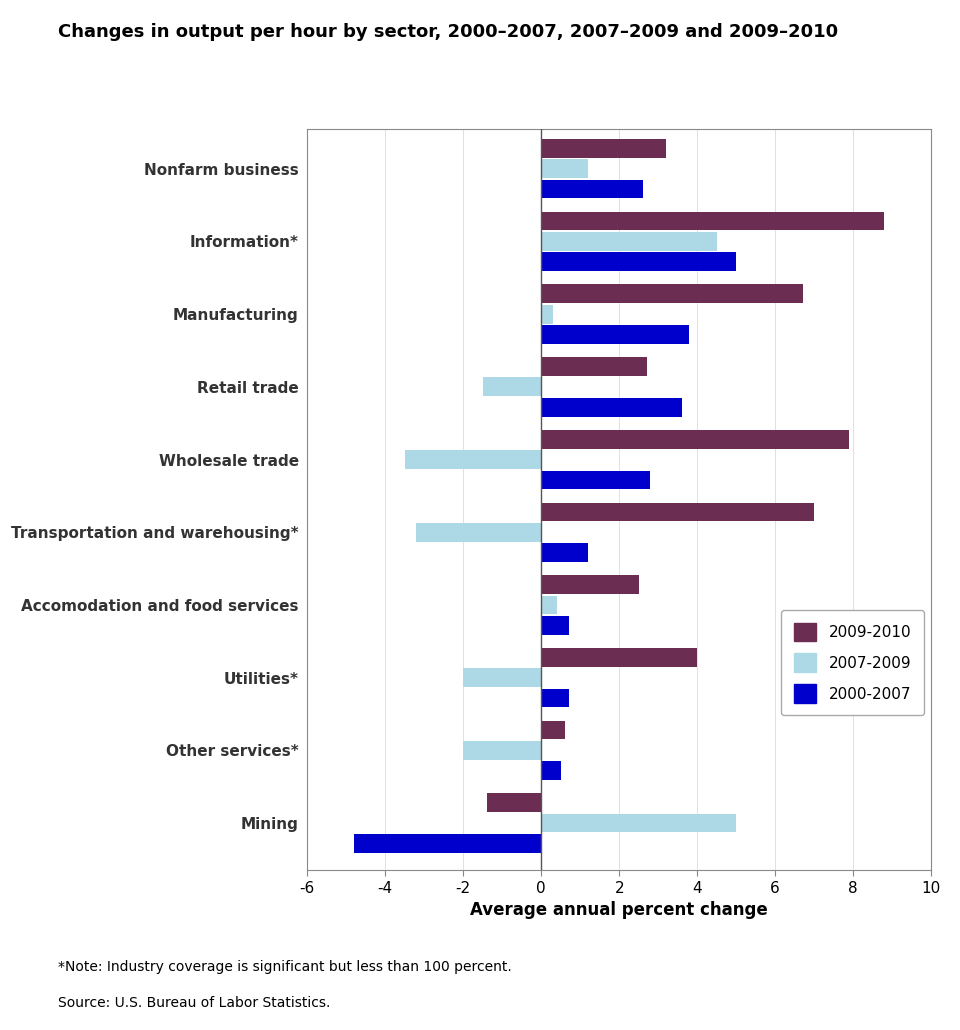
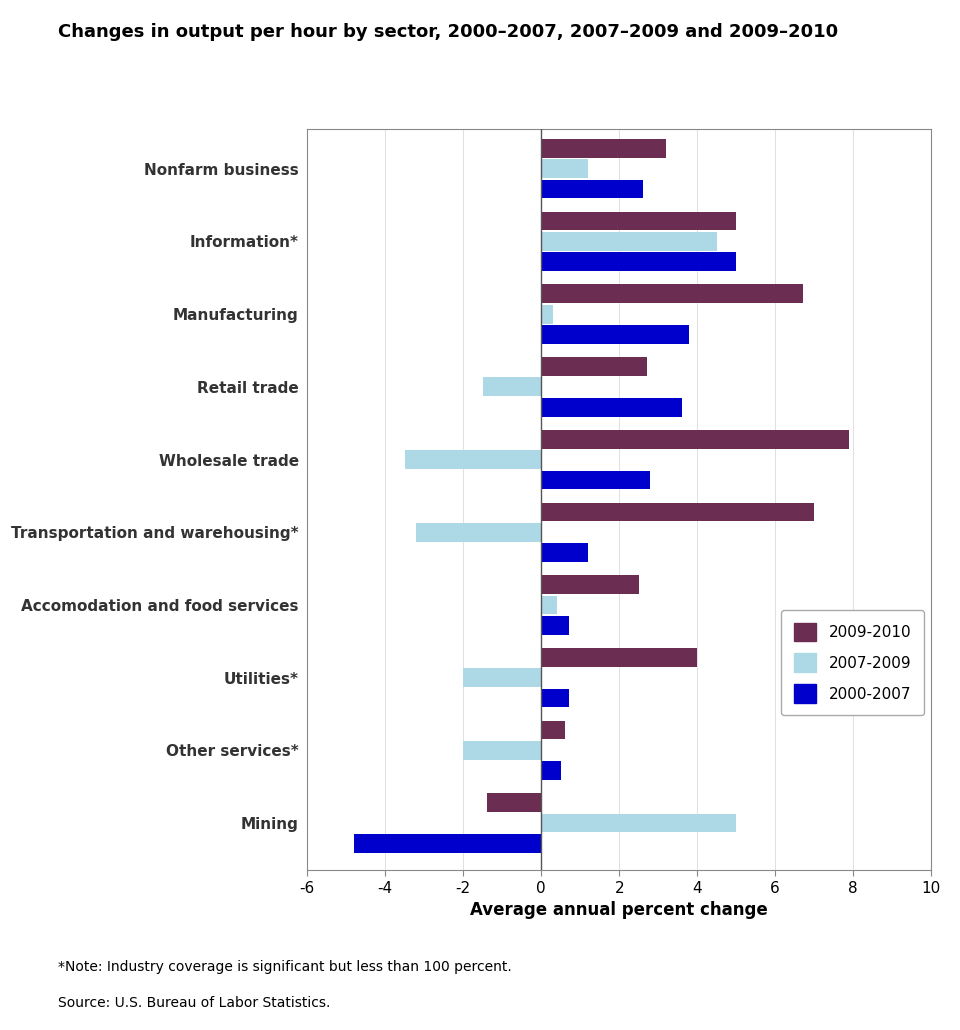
2009-2010/Information*: 8.8 -> 5.0
